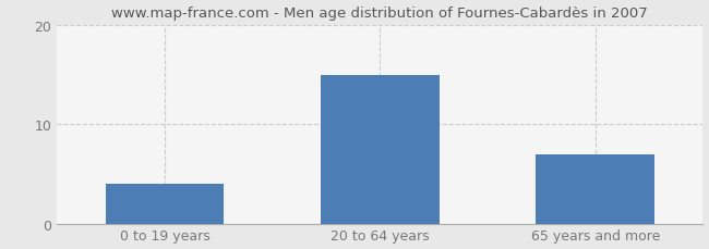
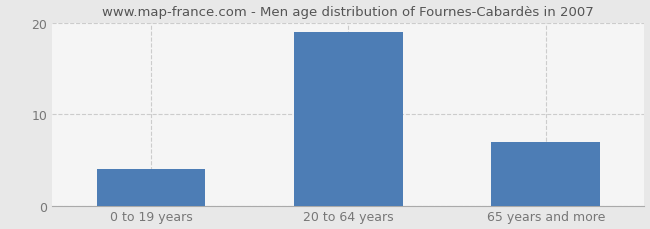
20 to 64 years: 15 -> 19
